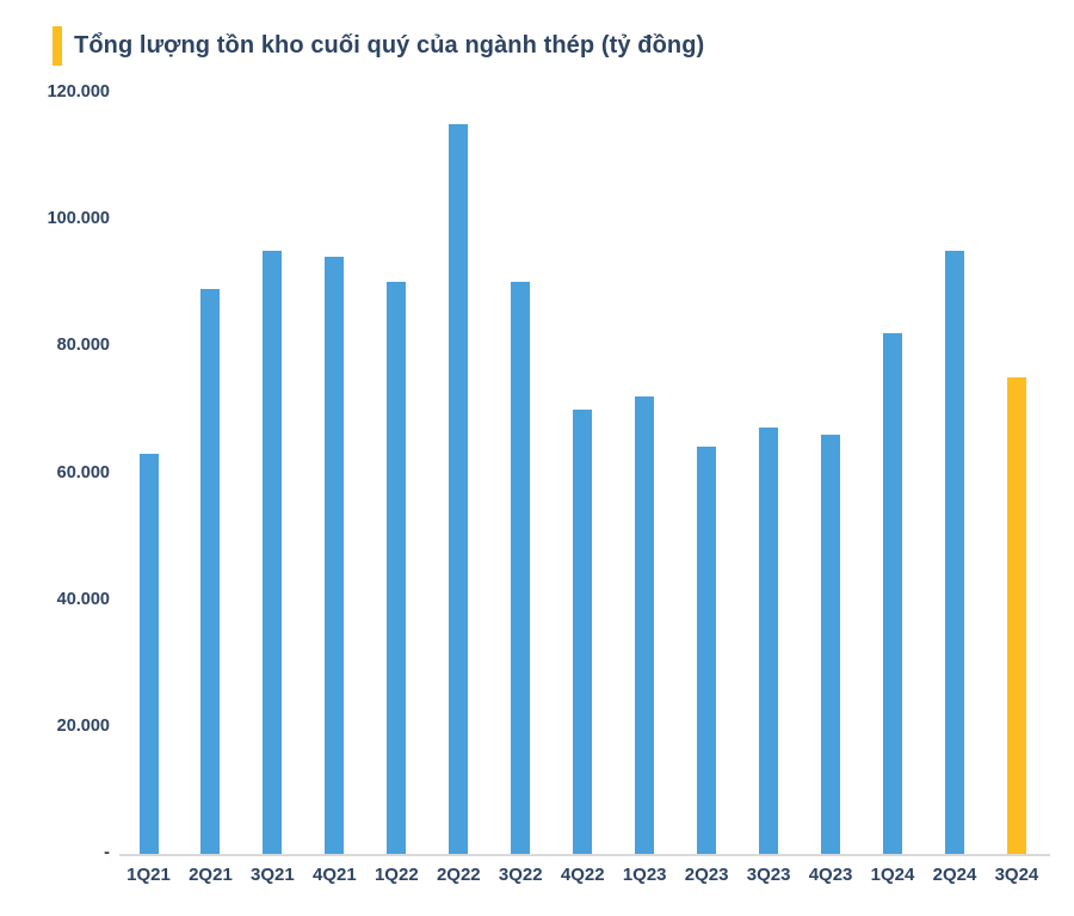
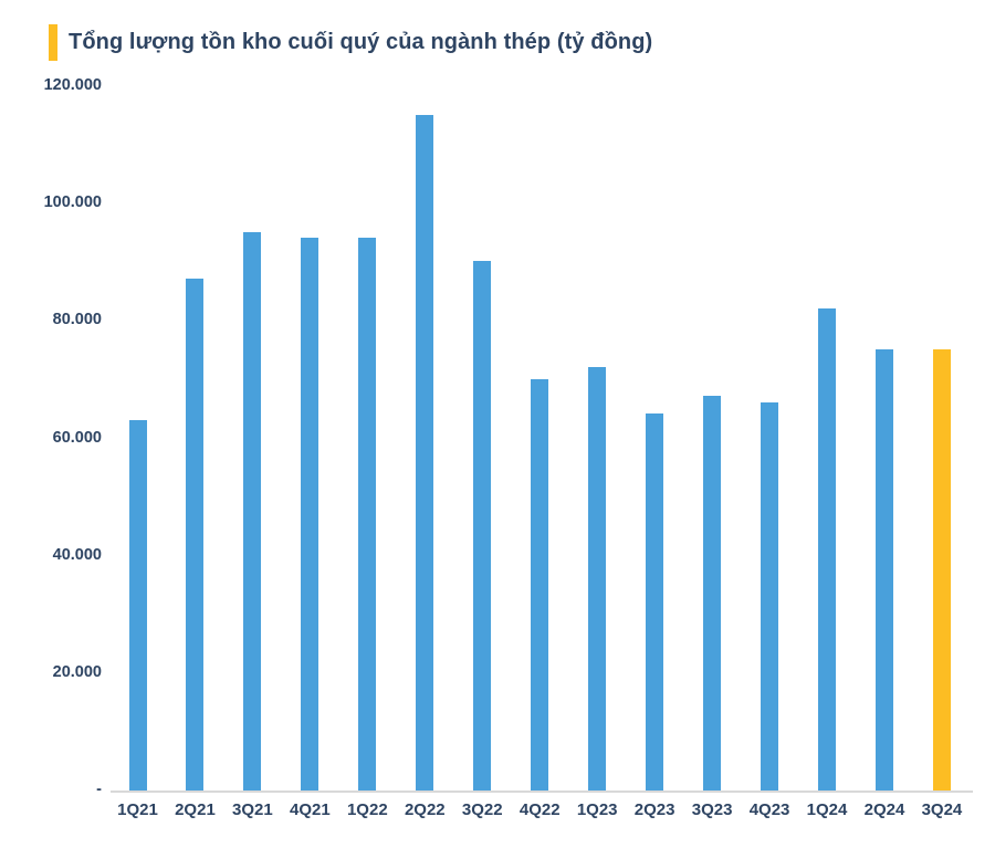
2Q21: 89000 -> 87000
1Q22: 90000 -> 94000
2Q24: 95000 -> 75000
